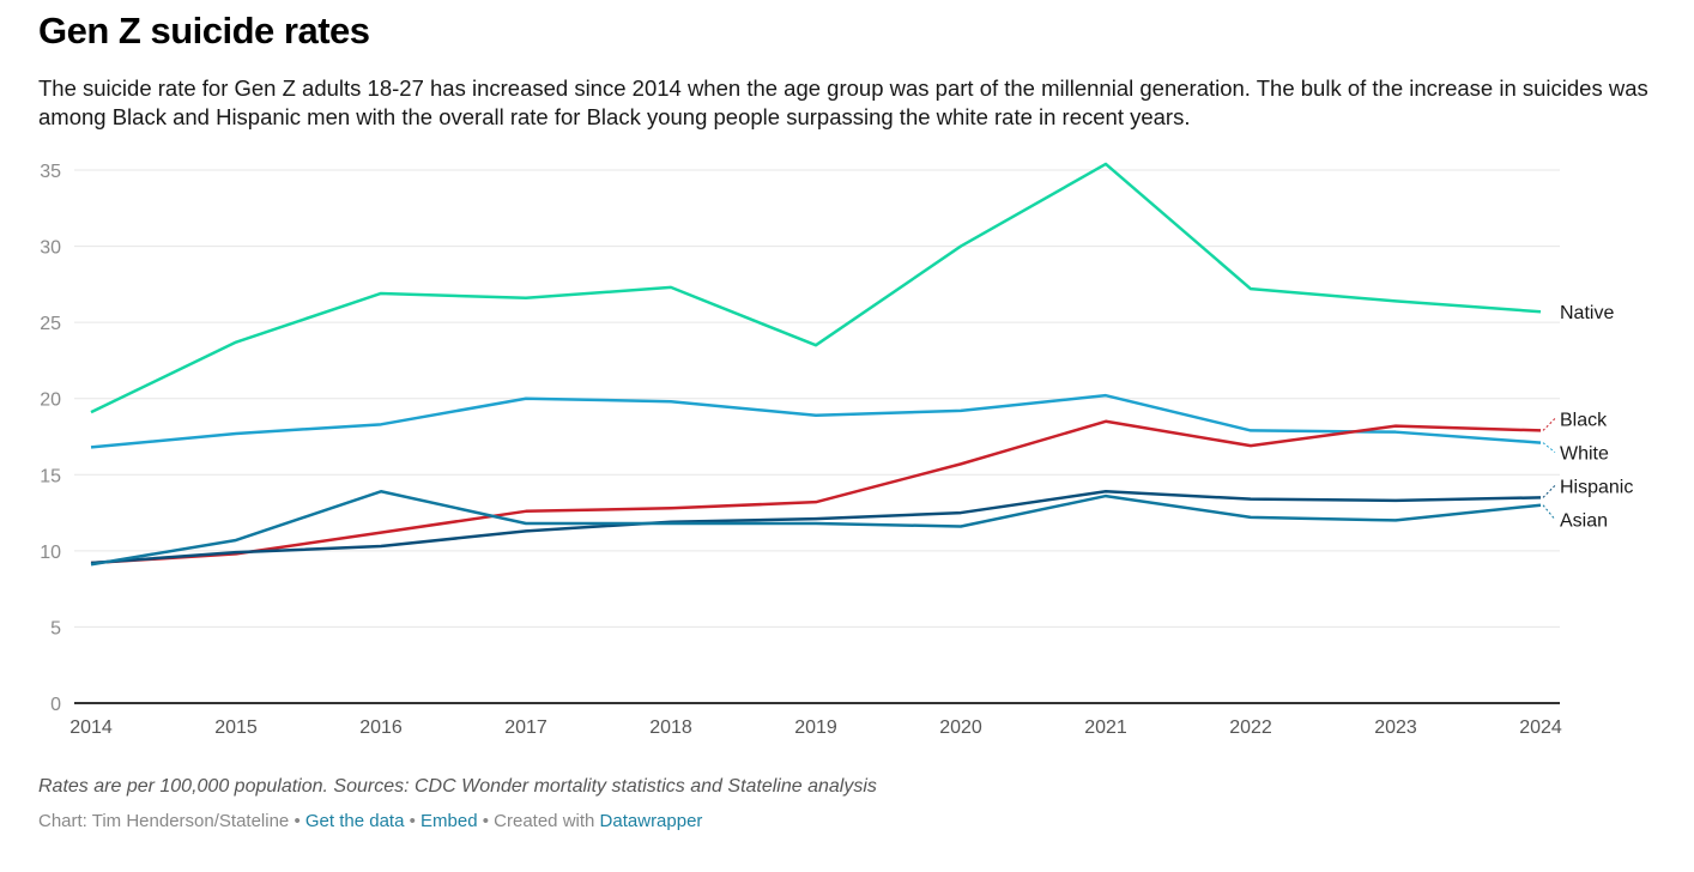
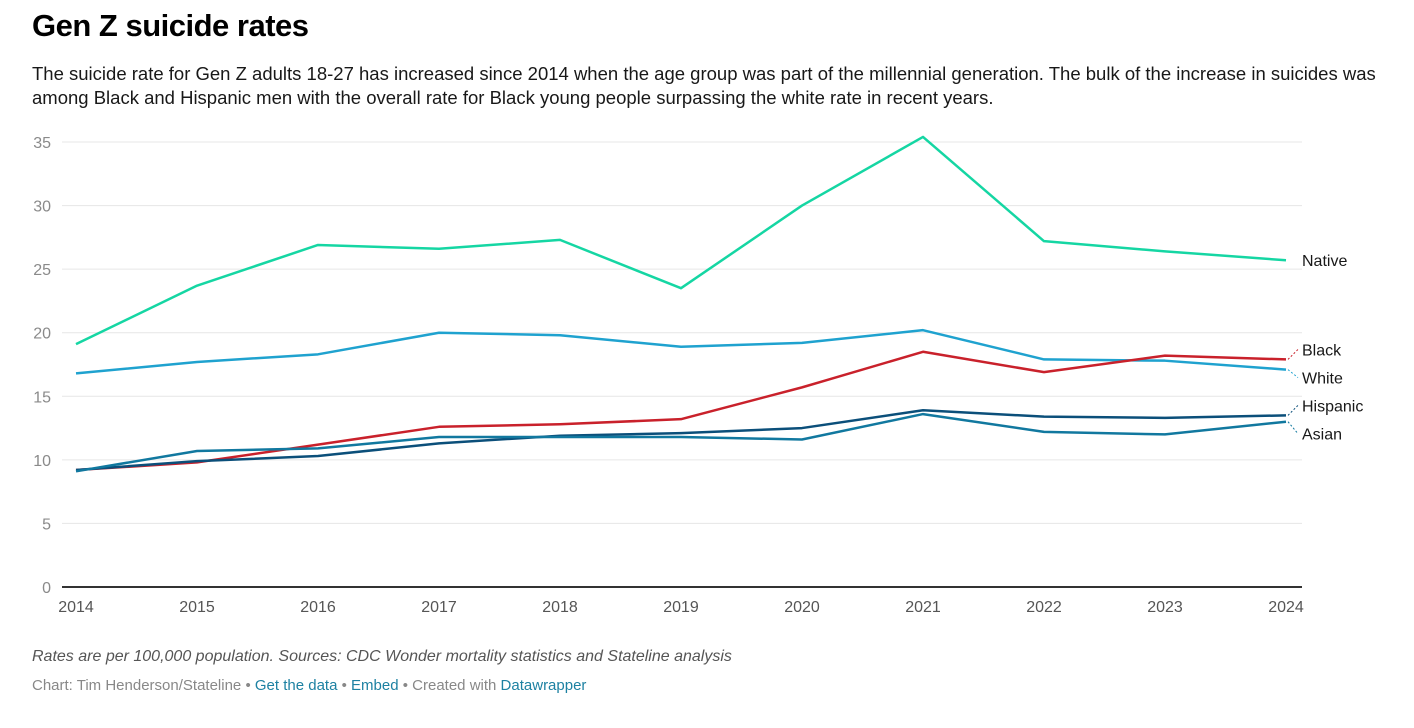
Asian/2016: 13.9 -> 10.9
